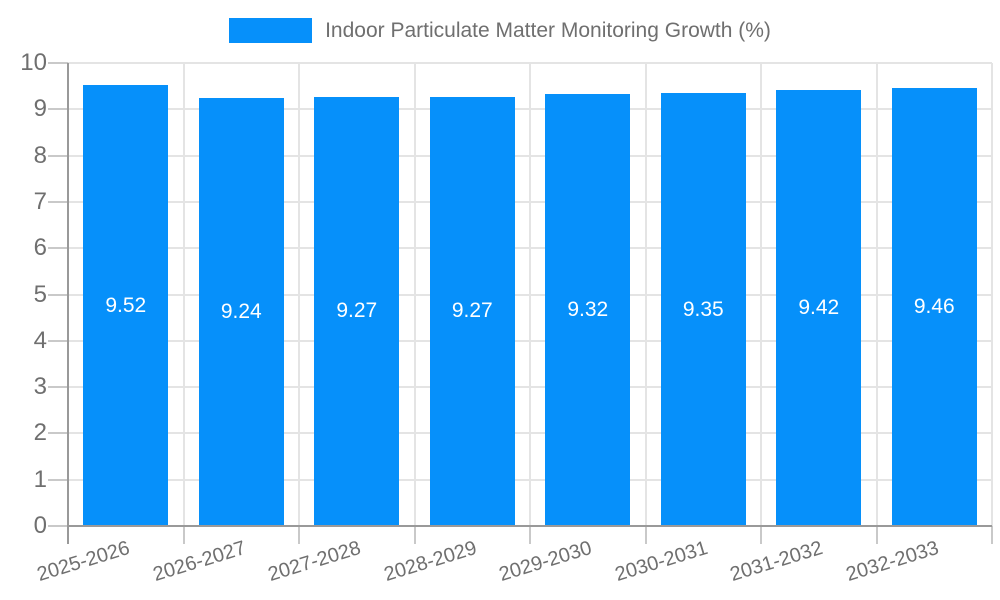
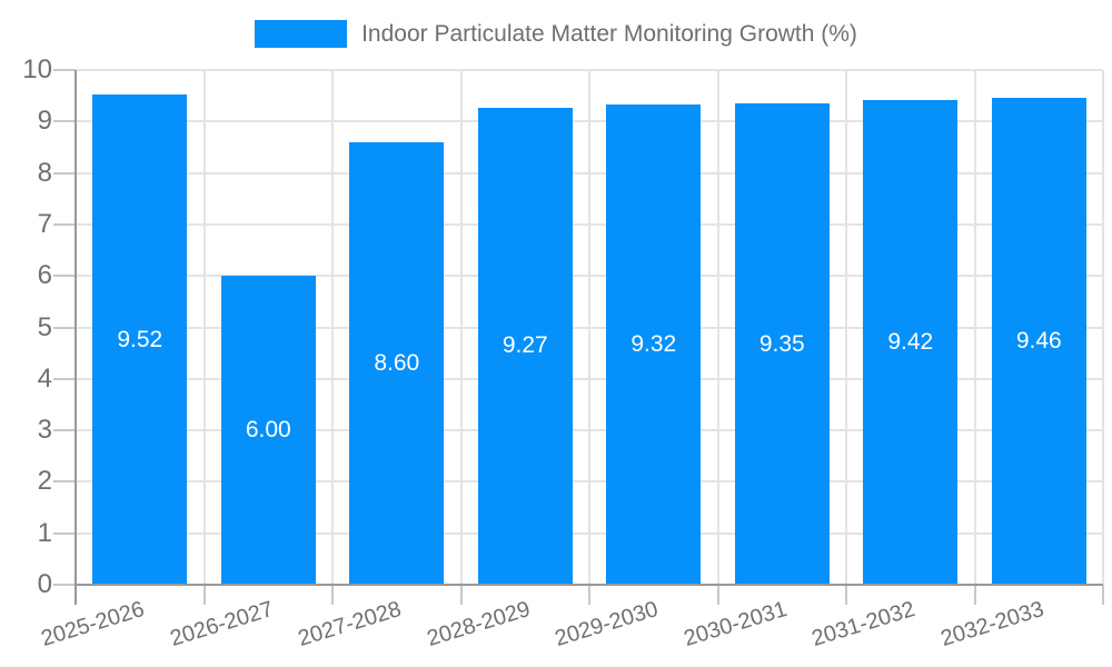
2026-2027: 9.24 -> 6.00
2027-2028: 9.27 -> 8.60
